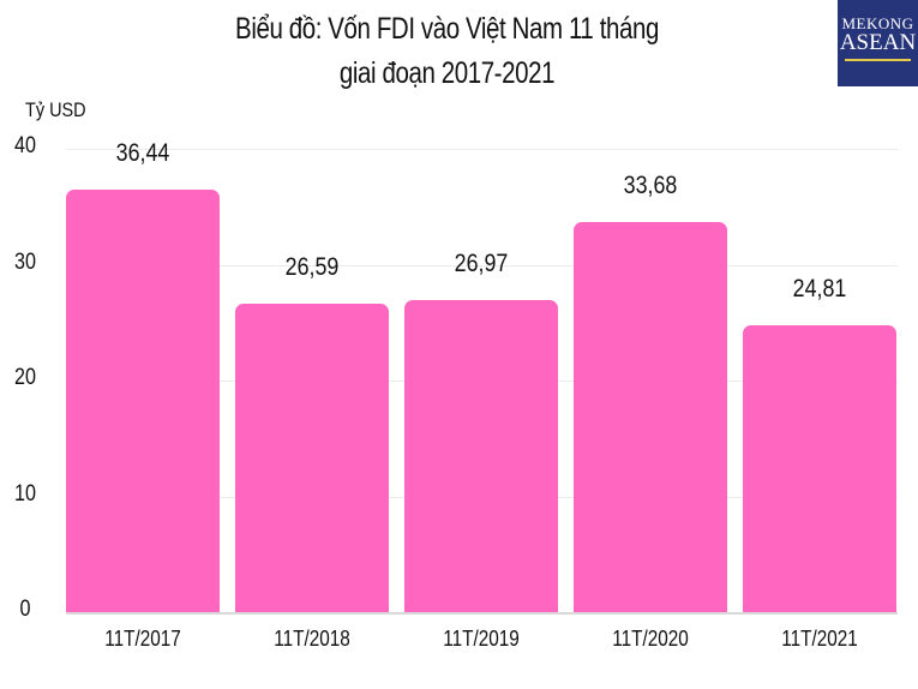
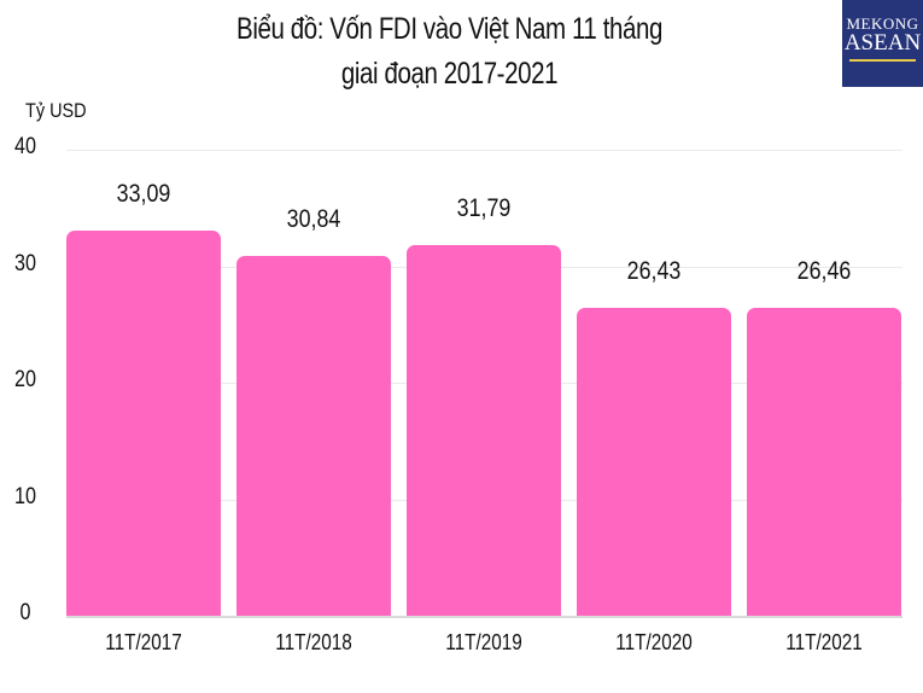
11T/2017: 36,44 -> 33,09
11T/2018: 26,59 -> 30,84
11T/2019: 26,97 -> 31,79
11T/2020: 33,68 -> 26,43
11T/2021: 24,81 -> 26,46
